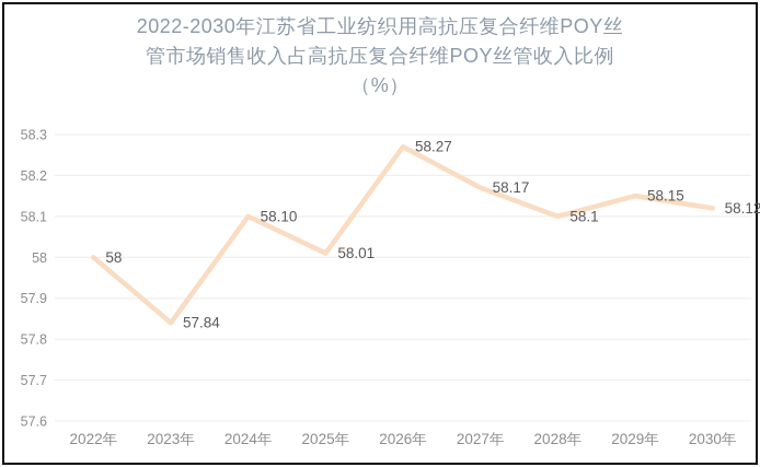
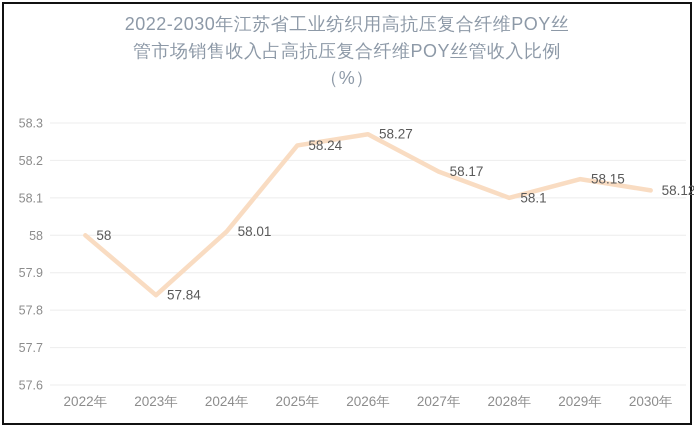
2024年: 58.10 -> 58.01
2025年: 58.01 -> 58.24
